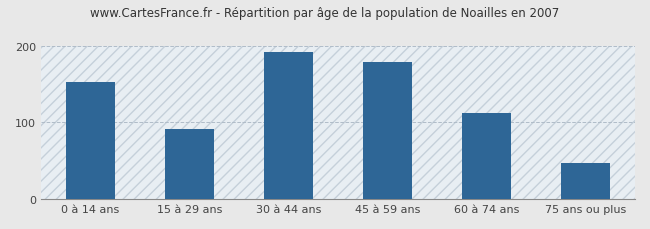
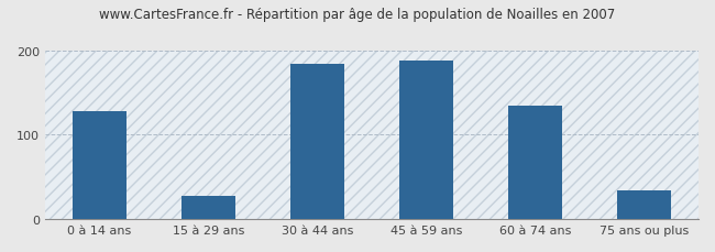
0 à 14 ans: 152 -> 128
15 à 29 ans: 91 -> 28
30 à 44 ans: 192 -> 184
45 à 59 ans: 179 -> 188
60 à 74 ans: 112 -> 134
75 ans ou plus: 47 -> 34
